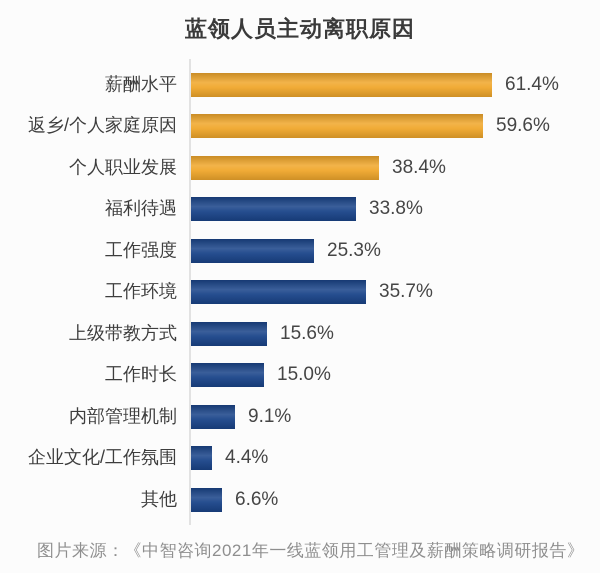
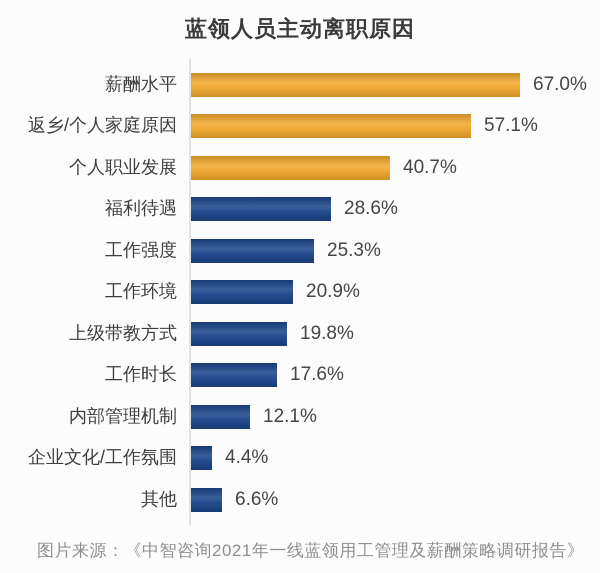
薪酬水平: 61.4% -> 67.0%
返乡/个人家庭原因: 59.6% -> 57.1%
个人职业发展: 38.4% -> 40.7%
福利待遇: 33.8% -> 28.6%
工作环境: 35.7% -> 20.9%
上级带教方式: 15.6% -> 19.8%
工作时长: 15.0% -> 17.6%
内部管理机制: 9.1% -> 12.1%
